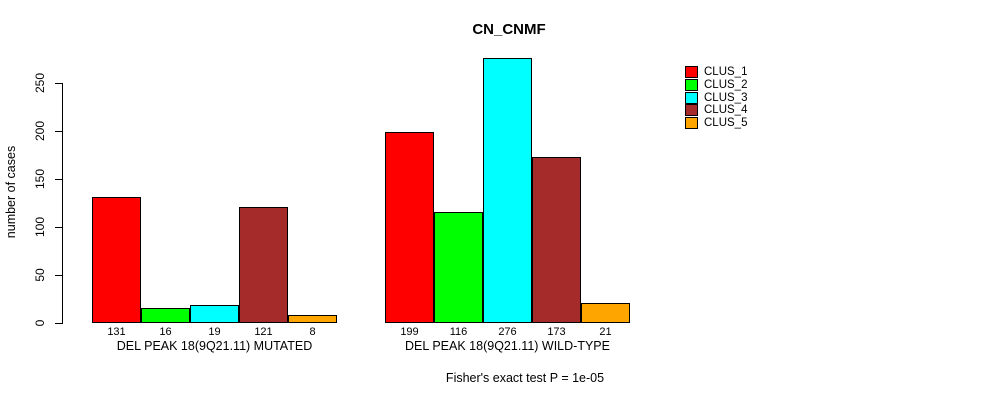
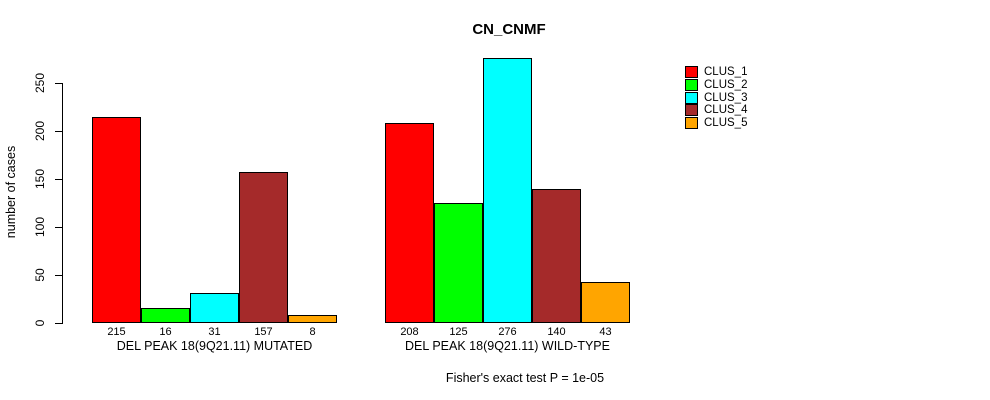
CLUS_1/DEL PEAK 18(9Q21.11) MUTATED: 131 -> 215
CLUS_3/DEL PEAK 18(9Q21.11) MUTATED: 19 -> 31
CLUS_4/DEL PEAK 18(9Q21.11) MUTATED: 121 -> 157
CLUS_1/DEL PEAK 18(9Q21.11) WILD-TYPE: 199 -> 208
CLUS_2/DEL PEAK 18(9Q21.11) WILD-TYPE: 116 -> 125
CLUS_4/DEL PEAK 18(9Q21.11) WILD-TYPE: 173 -> 140
CLUS_5/DEL PEAK 18(9Q21.11) WILD-TYPE: 21 -> 43
